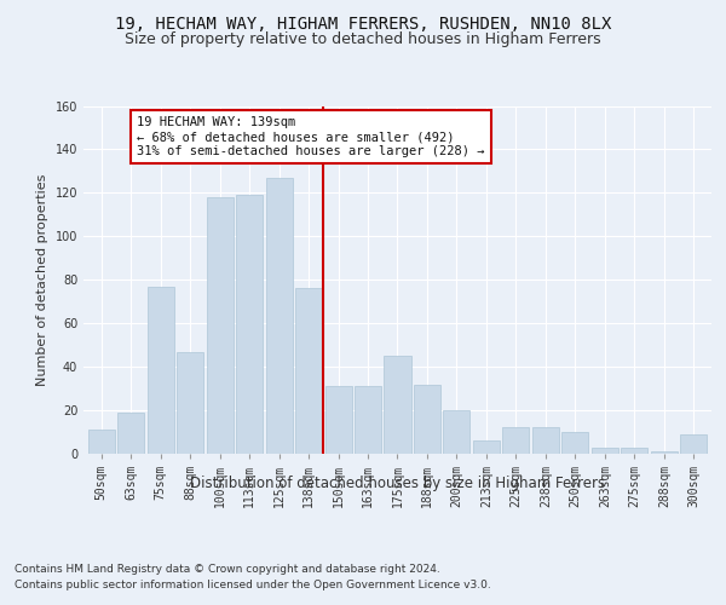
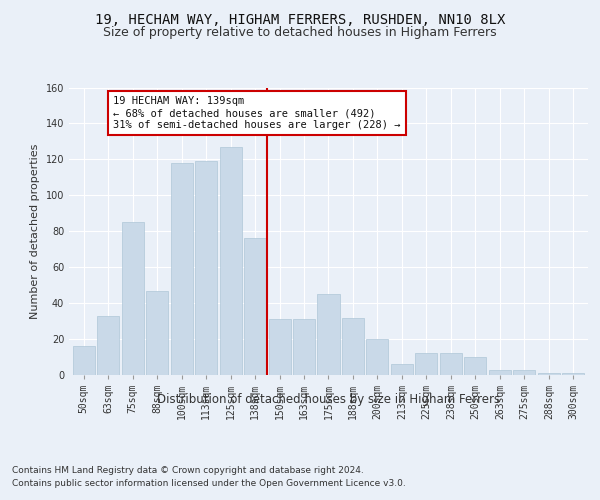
50sqm: 11 -> 16
63sqm: 19 -> 33
75sqm: 77 -> 85
300sqm: 9 -> 1
